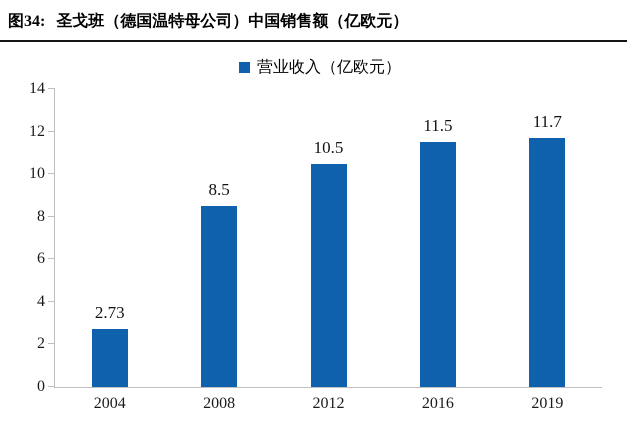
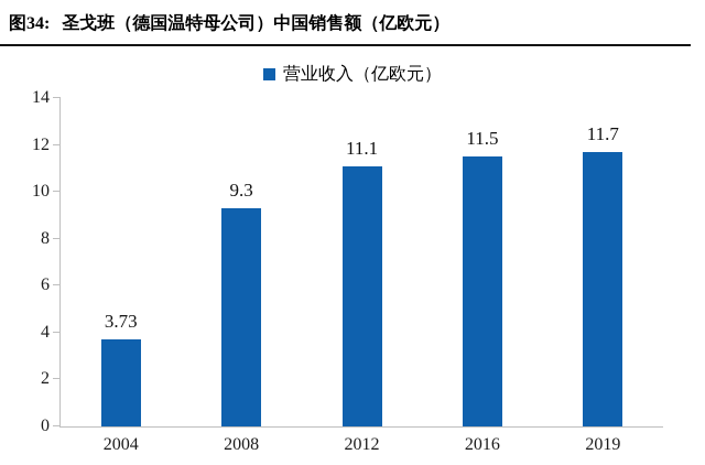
2004: 2.73 -> 3.73
2008: 8.5 -> 9.3
2012: 10.5 -> 11.1
